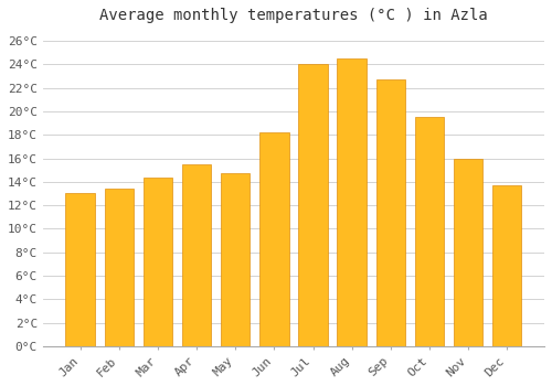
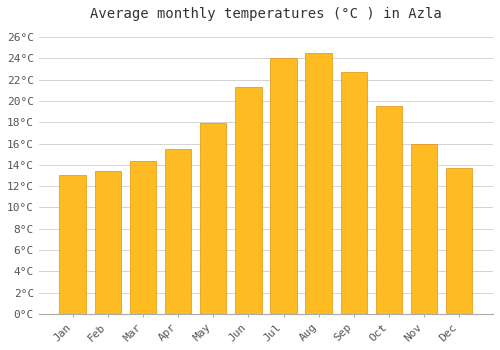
May: 14.7°C -> 17.9°C
Jun: 18.2°C -> 21.3°C
